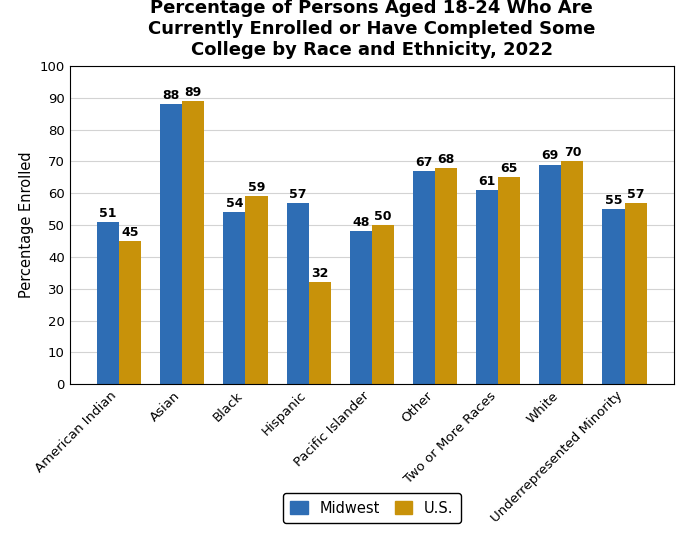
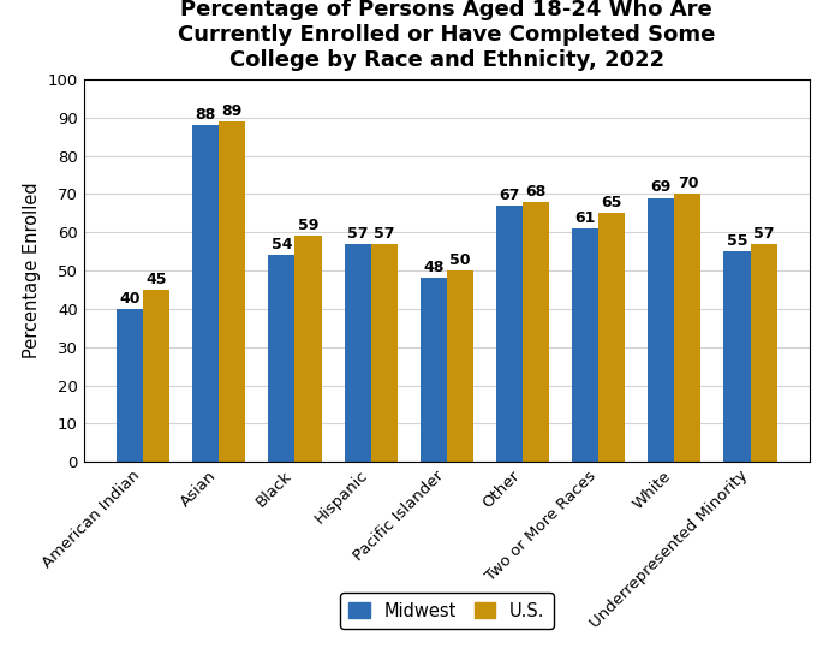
Midwest/American Indian: 51 -> 40
U.S./Hispanic: 32 -> 57
